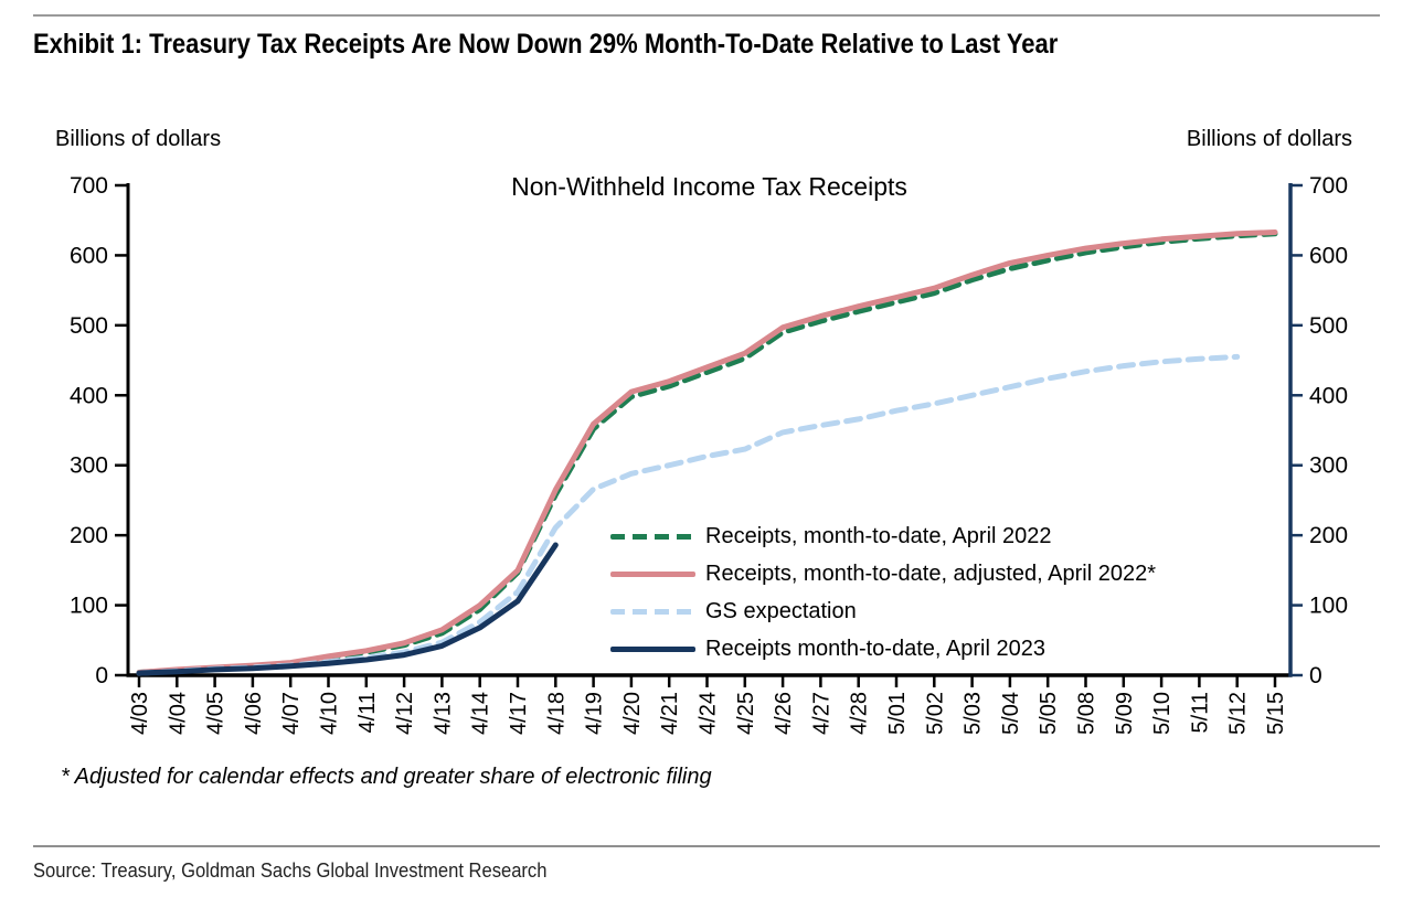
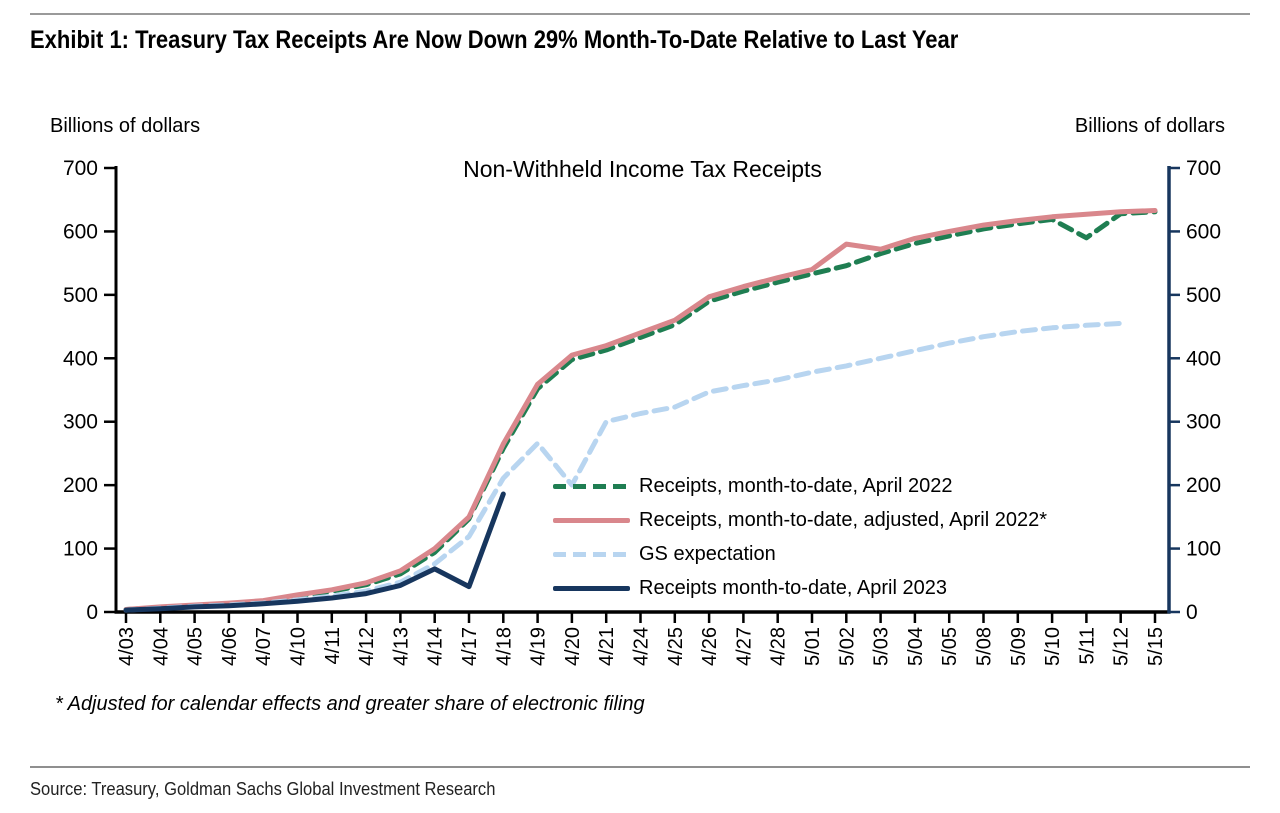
Receipts month-to-date, April 2023/4/17: 110 -> 40
GS expectation/4/20: 290 -> 200
Receipts, month-to-date, adjusted, April 2022*/5/02: 550 -> 580
Receipts, month-to-date, April 2022/5/11: 620 -> 590
